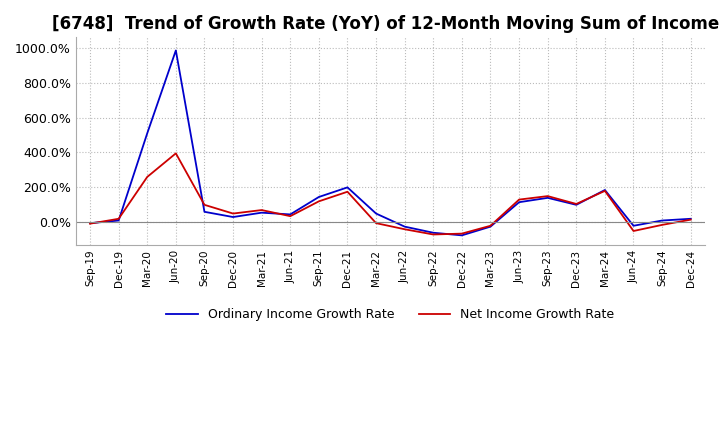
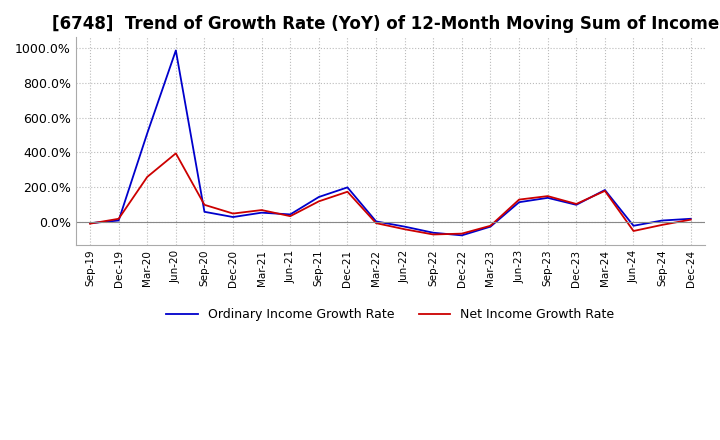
Ordinary Income Growth Rate/Mar-22: 50% -> 0%
